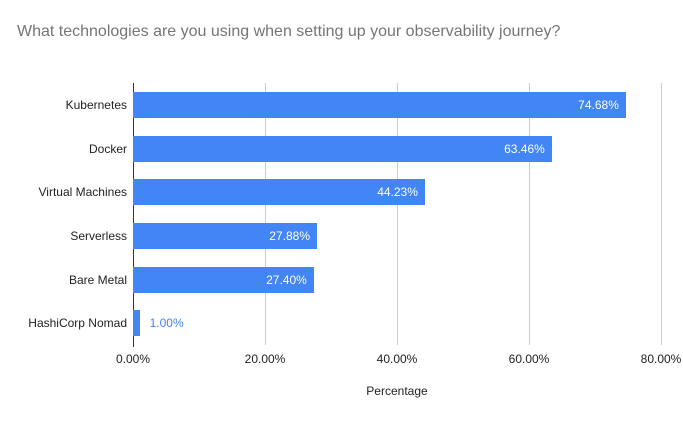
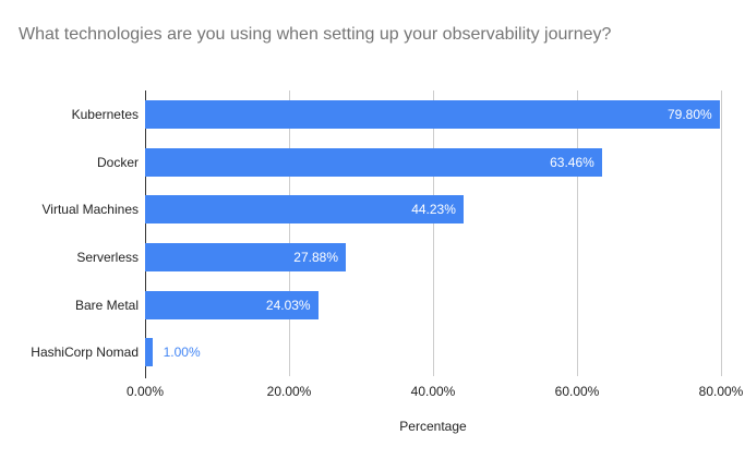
Kubernetes: 74.68% -> 79.80%
Bare Metal: 27.40% -> 24.03%
